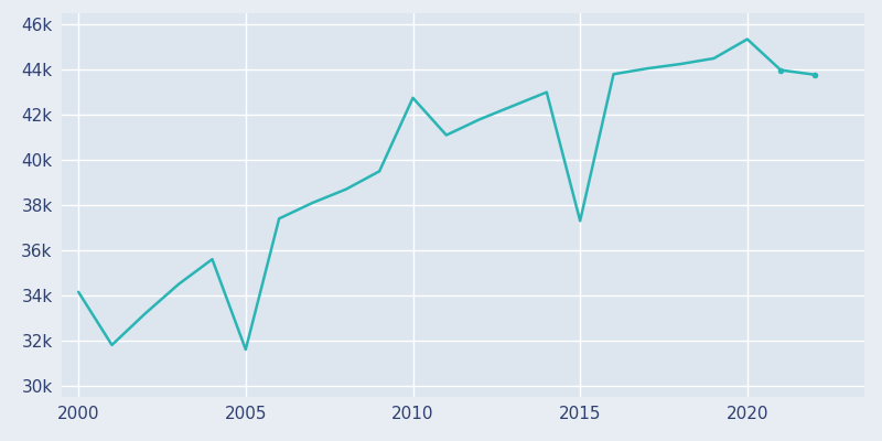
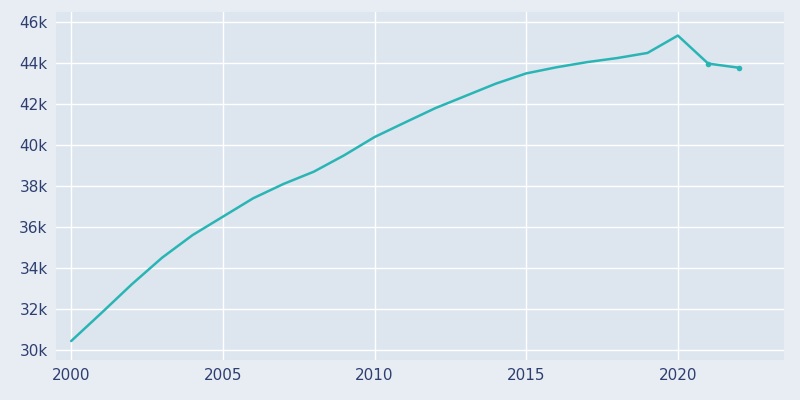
2000: 34.15k -> 30.43k
2005: 31.60k -> 36.50k
2010: 42.75k -> 40.39k
2015: 37.30k -> 43.50k
